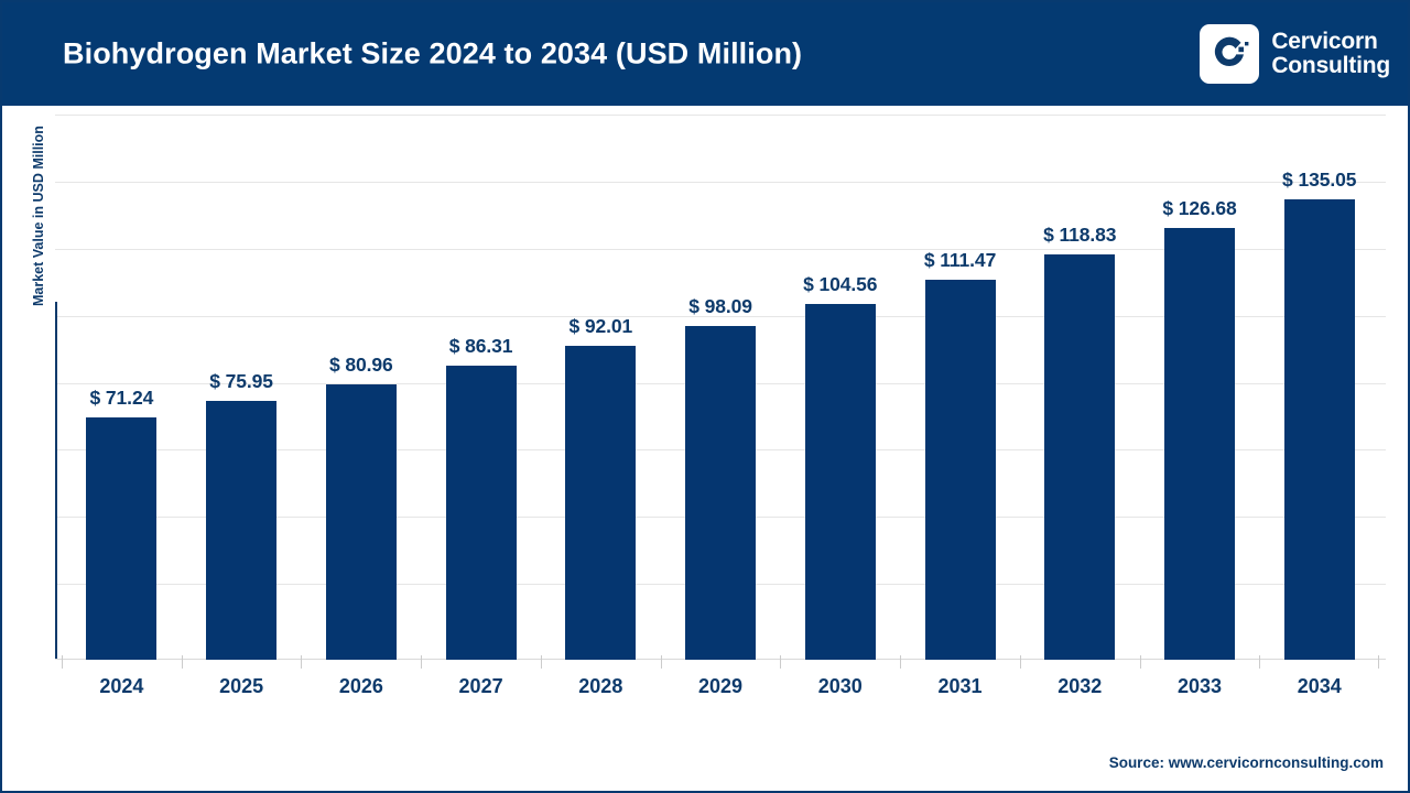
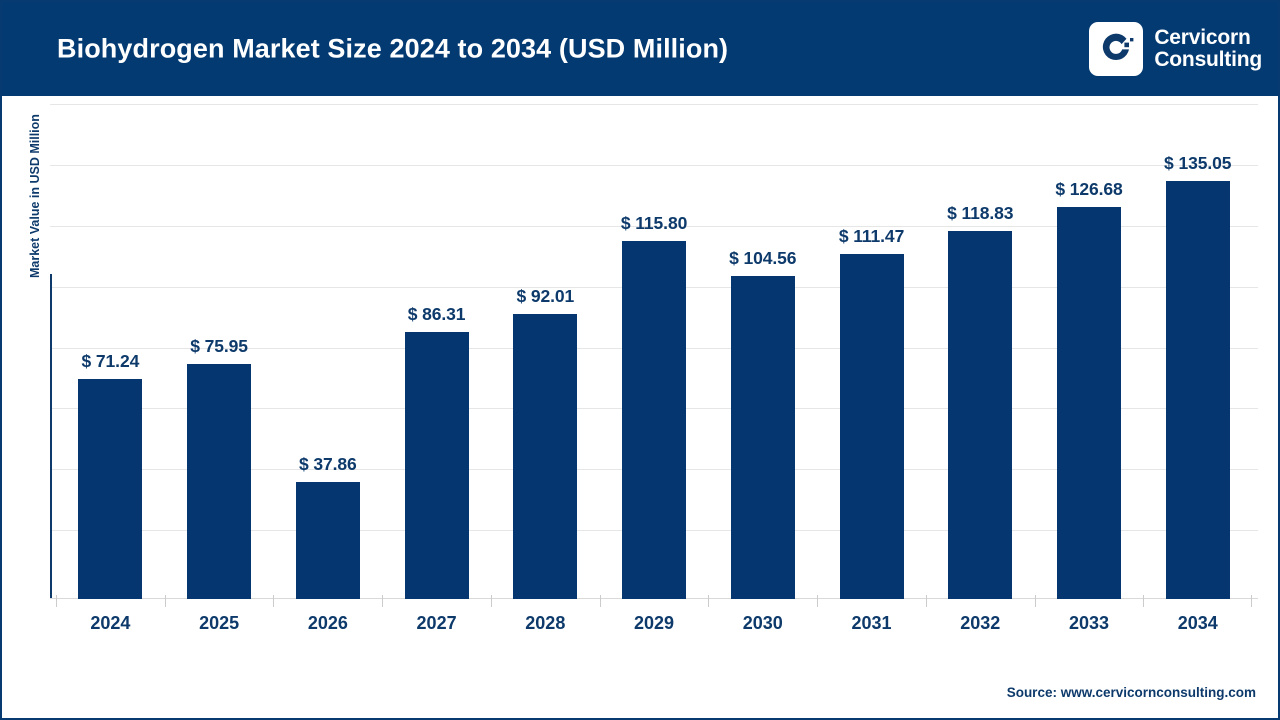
2026: 80.96 -> 37.86
2029: 98.09 -> 115.80
